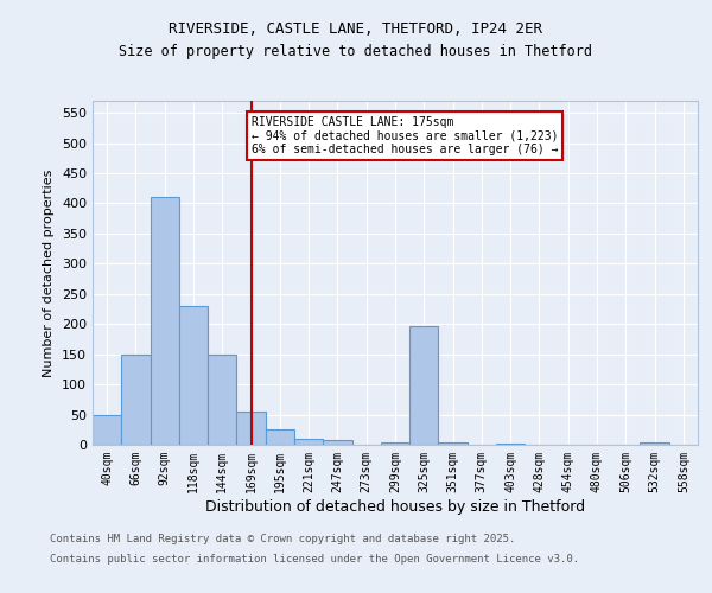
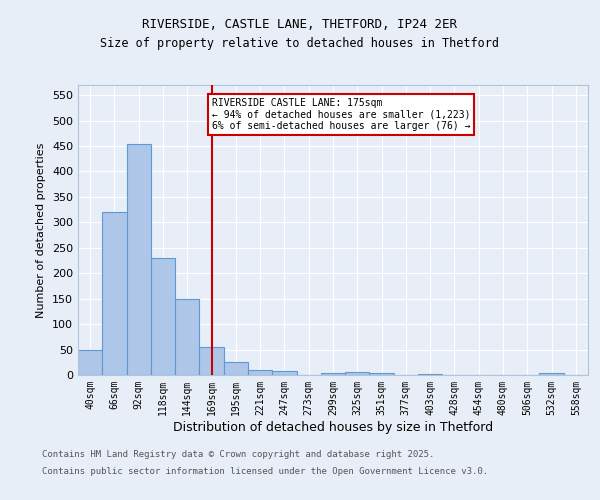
66sqm: 150 -> 320
92sqm: 410 -> 455
325sqm: 196 -> 5
